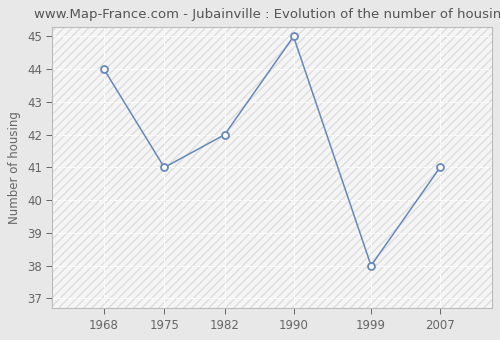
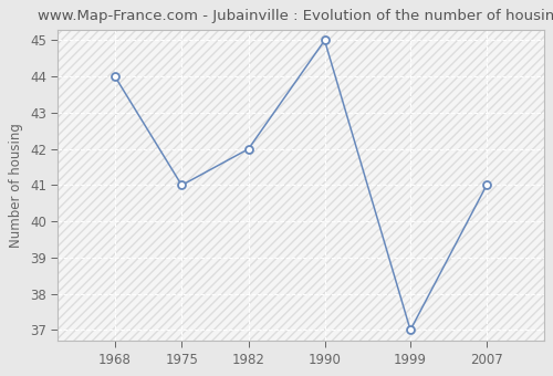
1999: 38 -> 37
